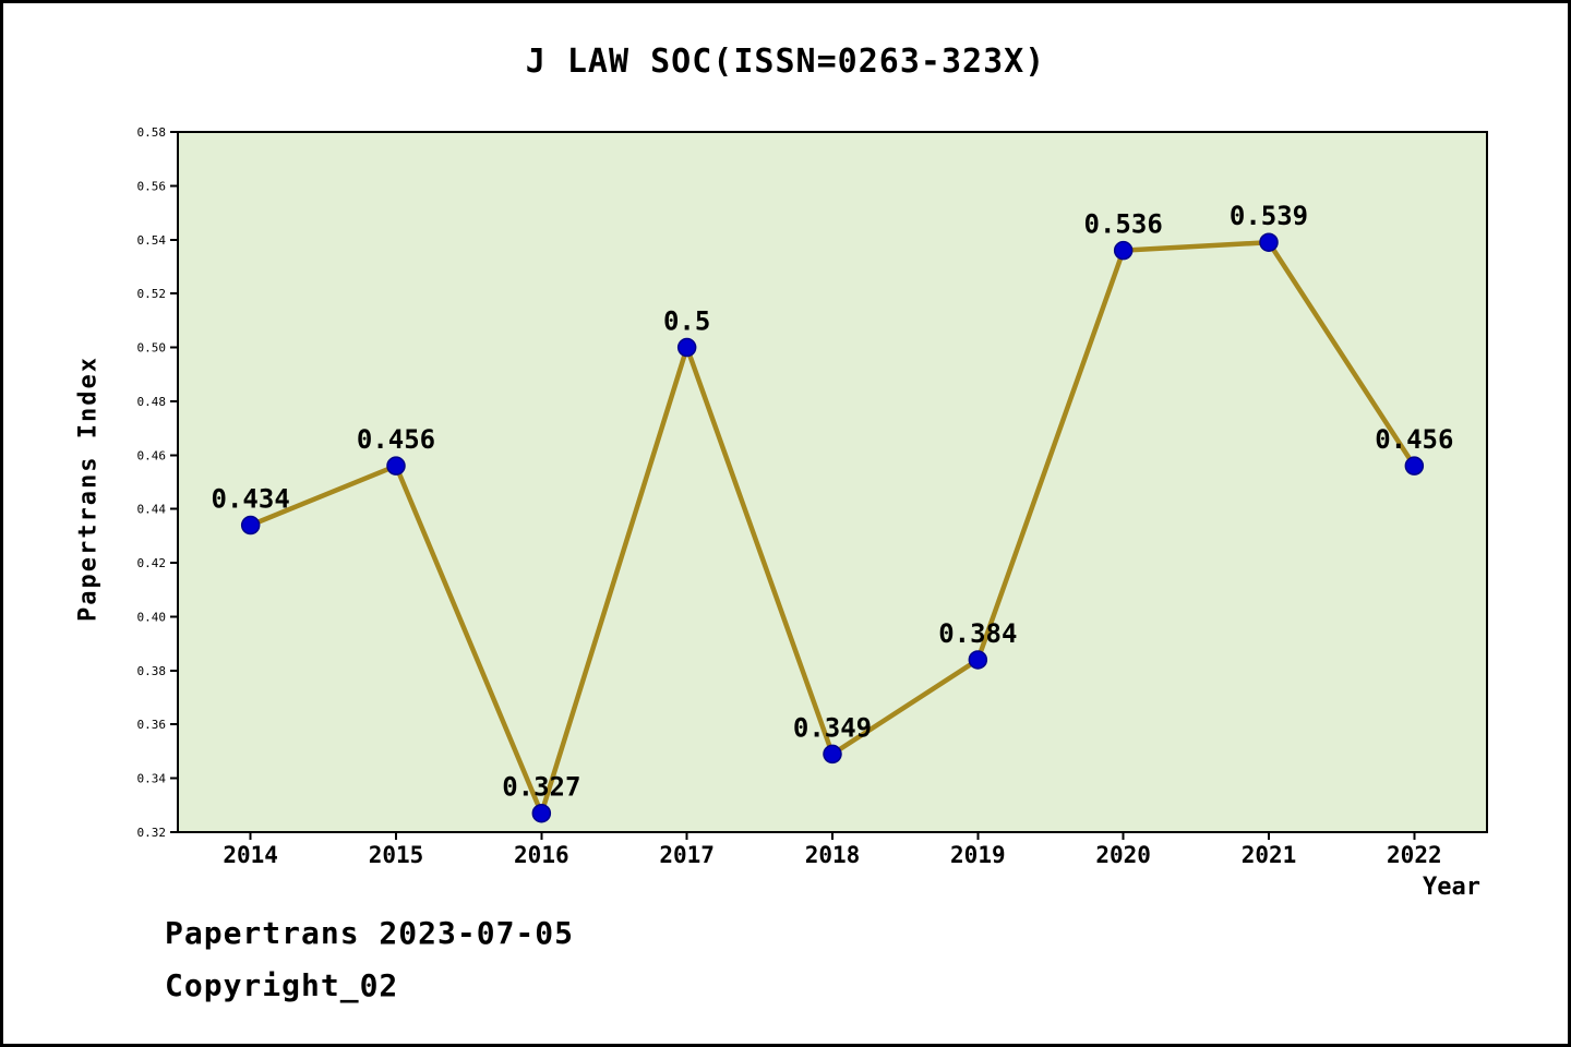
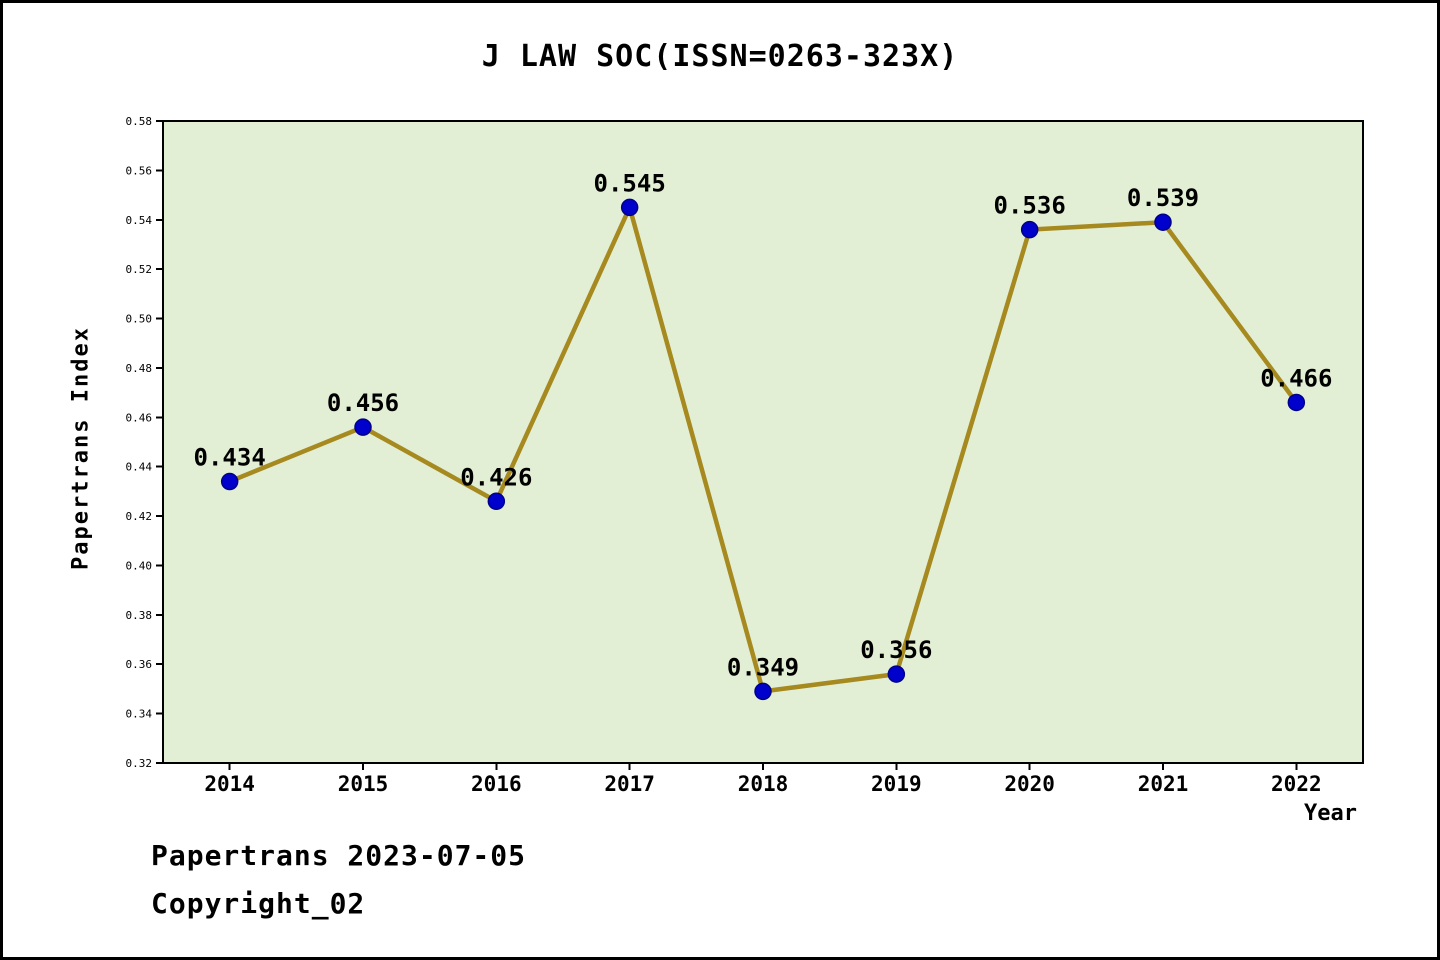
2016: 0.327 -> 0.426
2017: 0.5 -> 0.545
2019: 0.384 -> 0.356
2022: 0.456 -> 0.466
